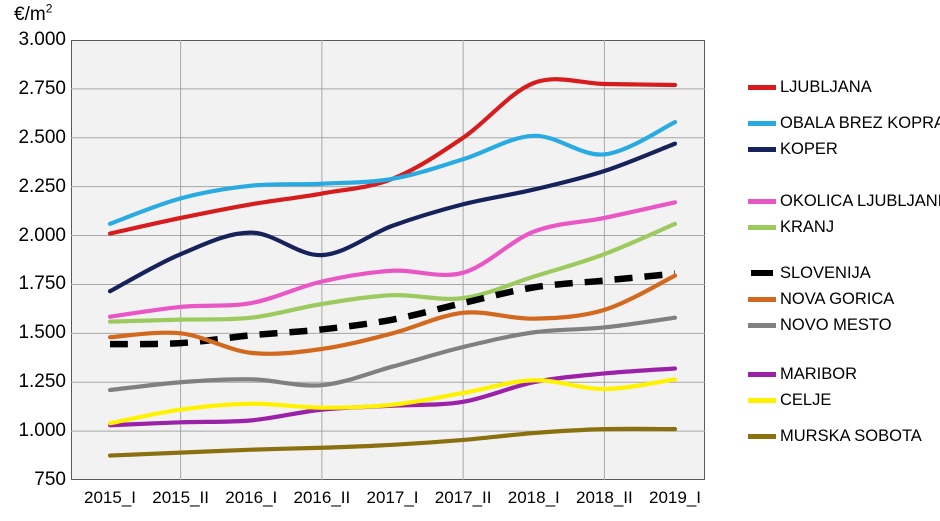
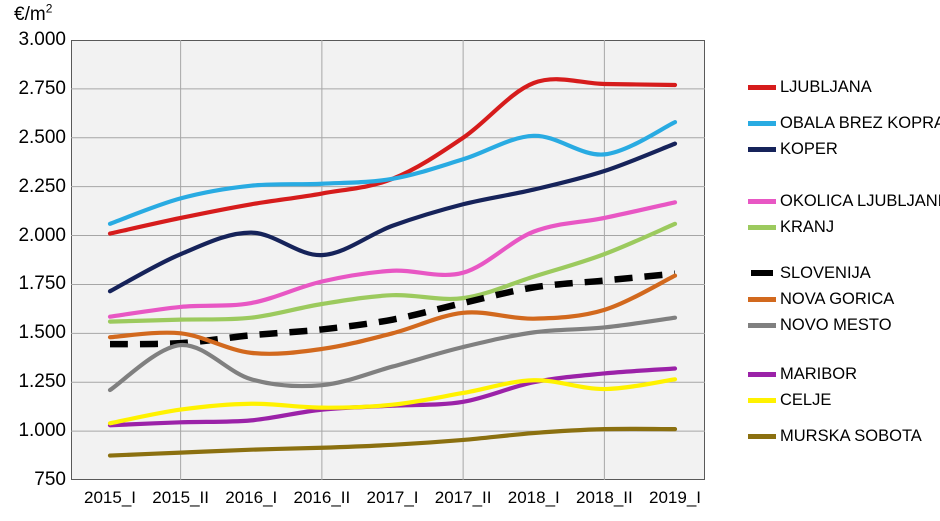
NOVO MESTO/2015_II: 1250 -> 1440
